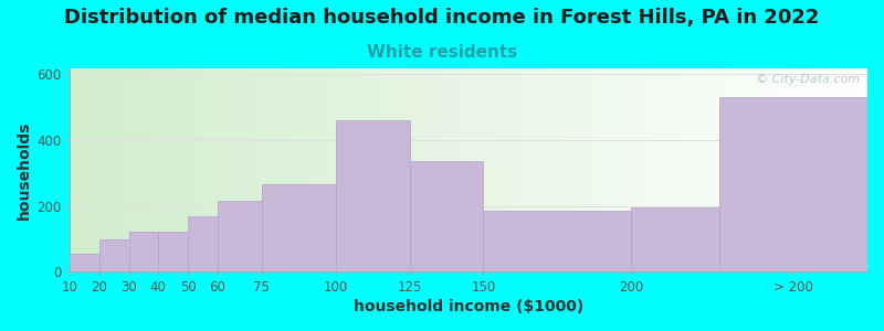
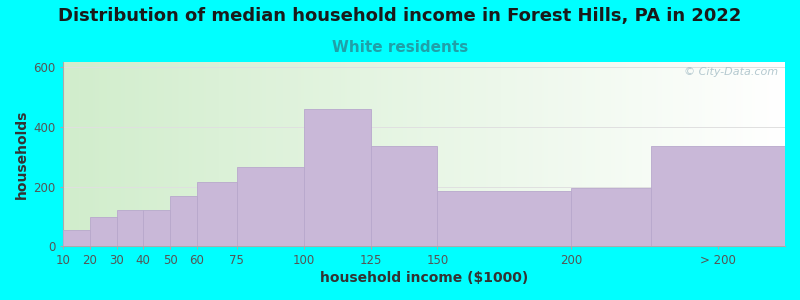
> 200: 530 -> 335
